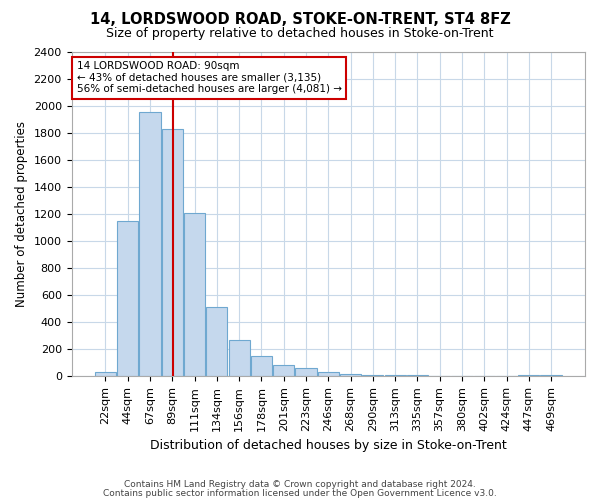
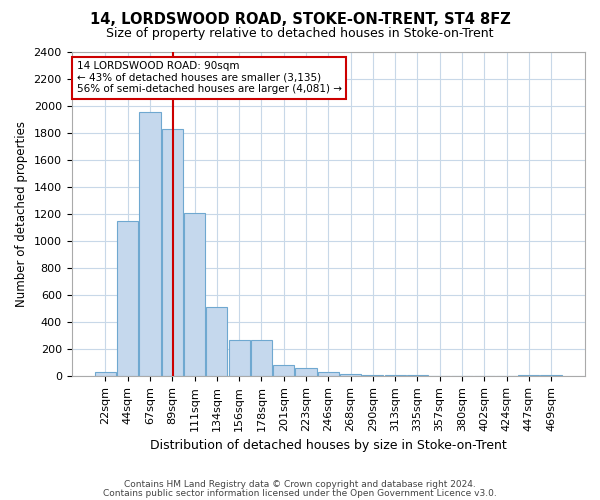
178sqm: 150 -> 270
